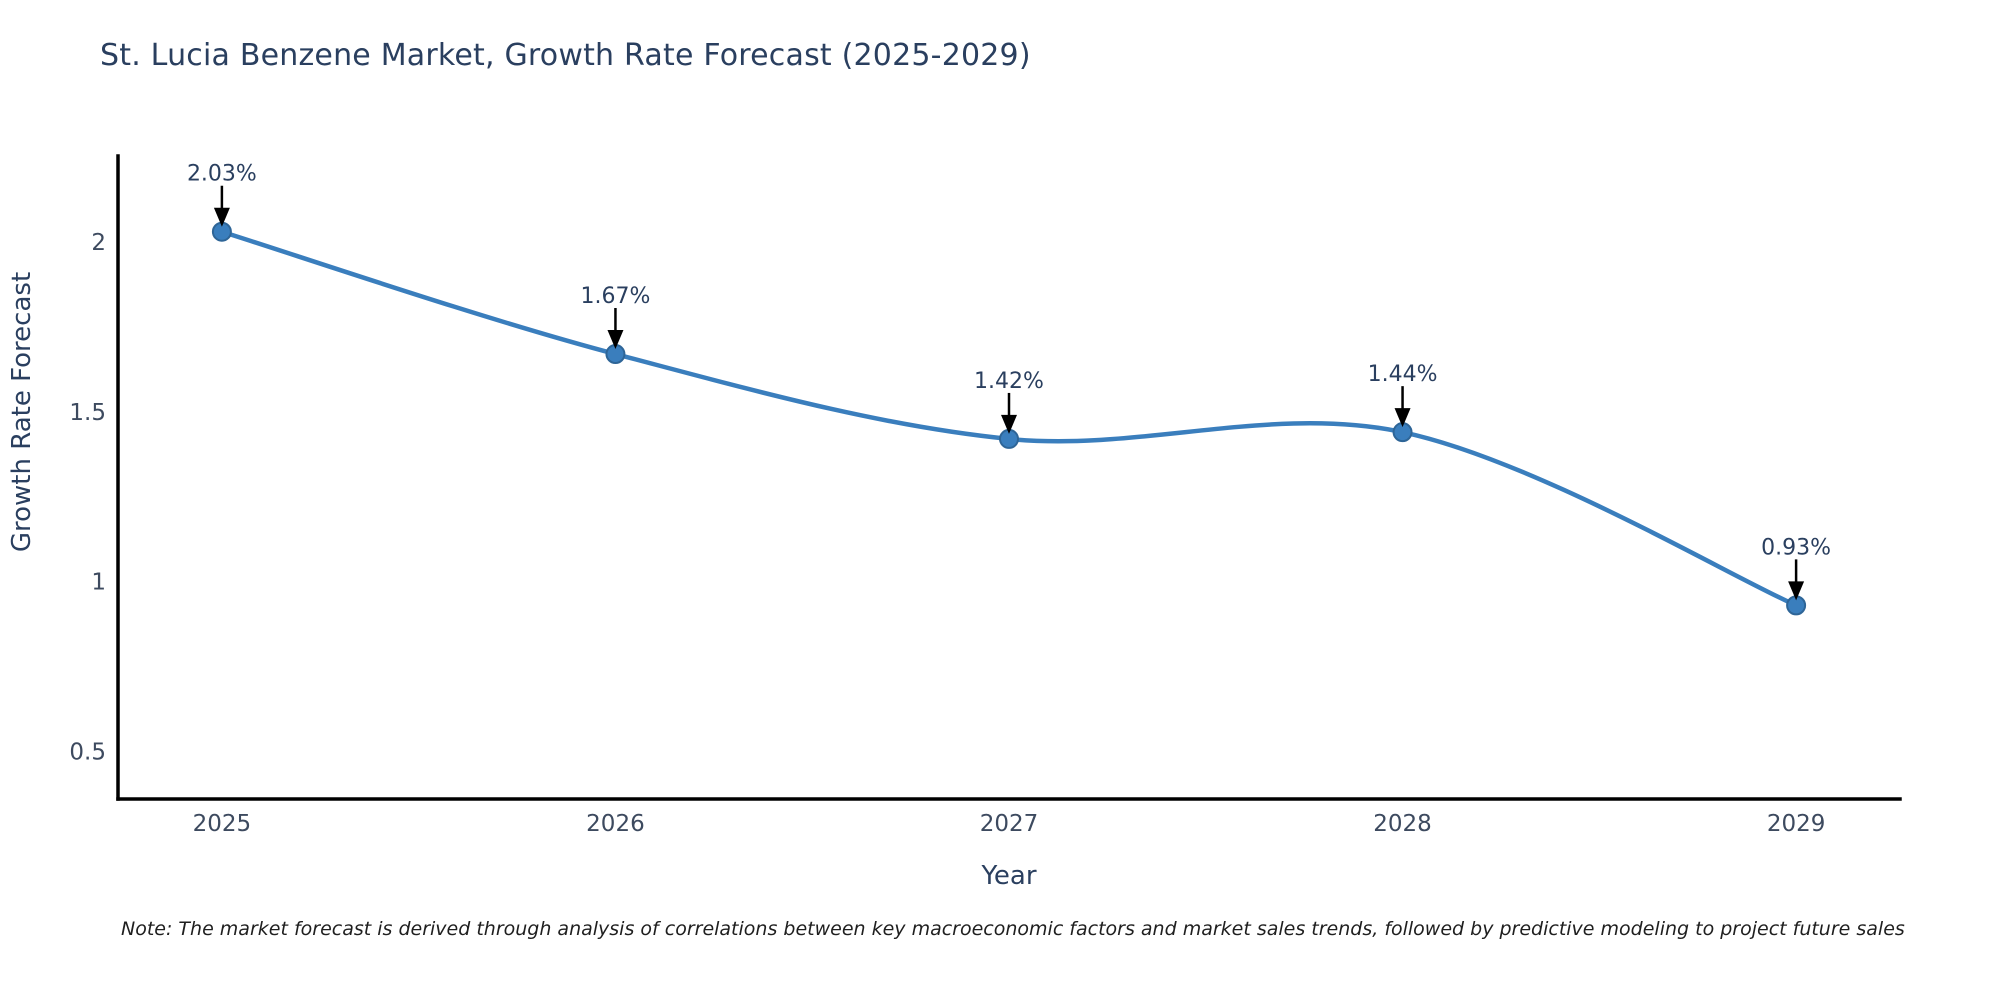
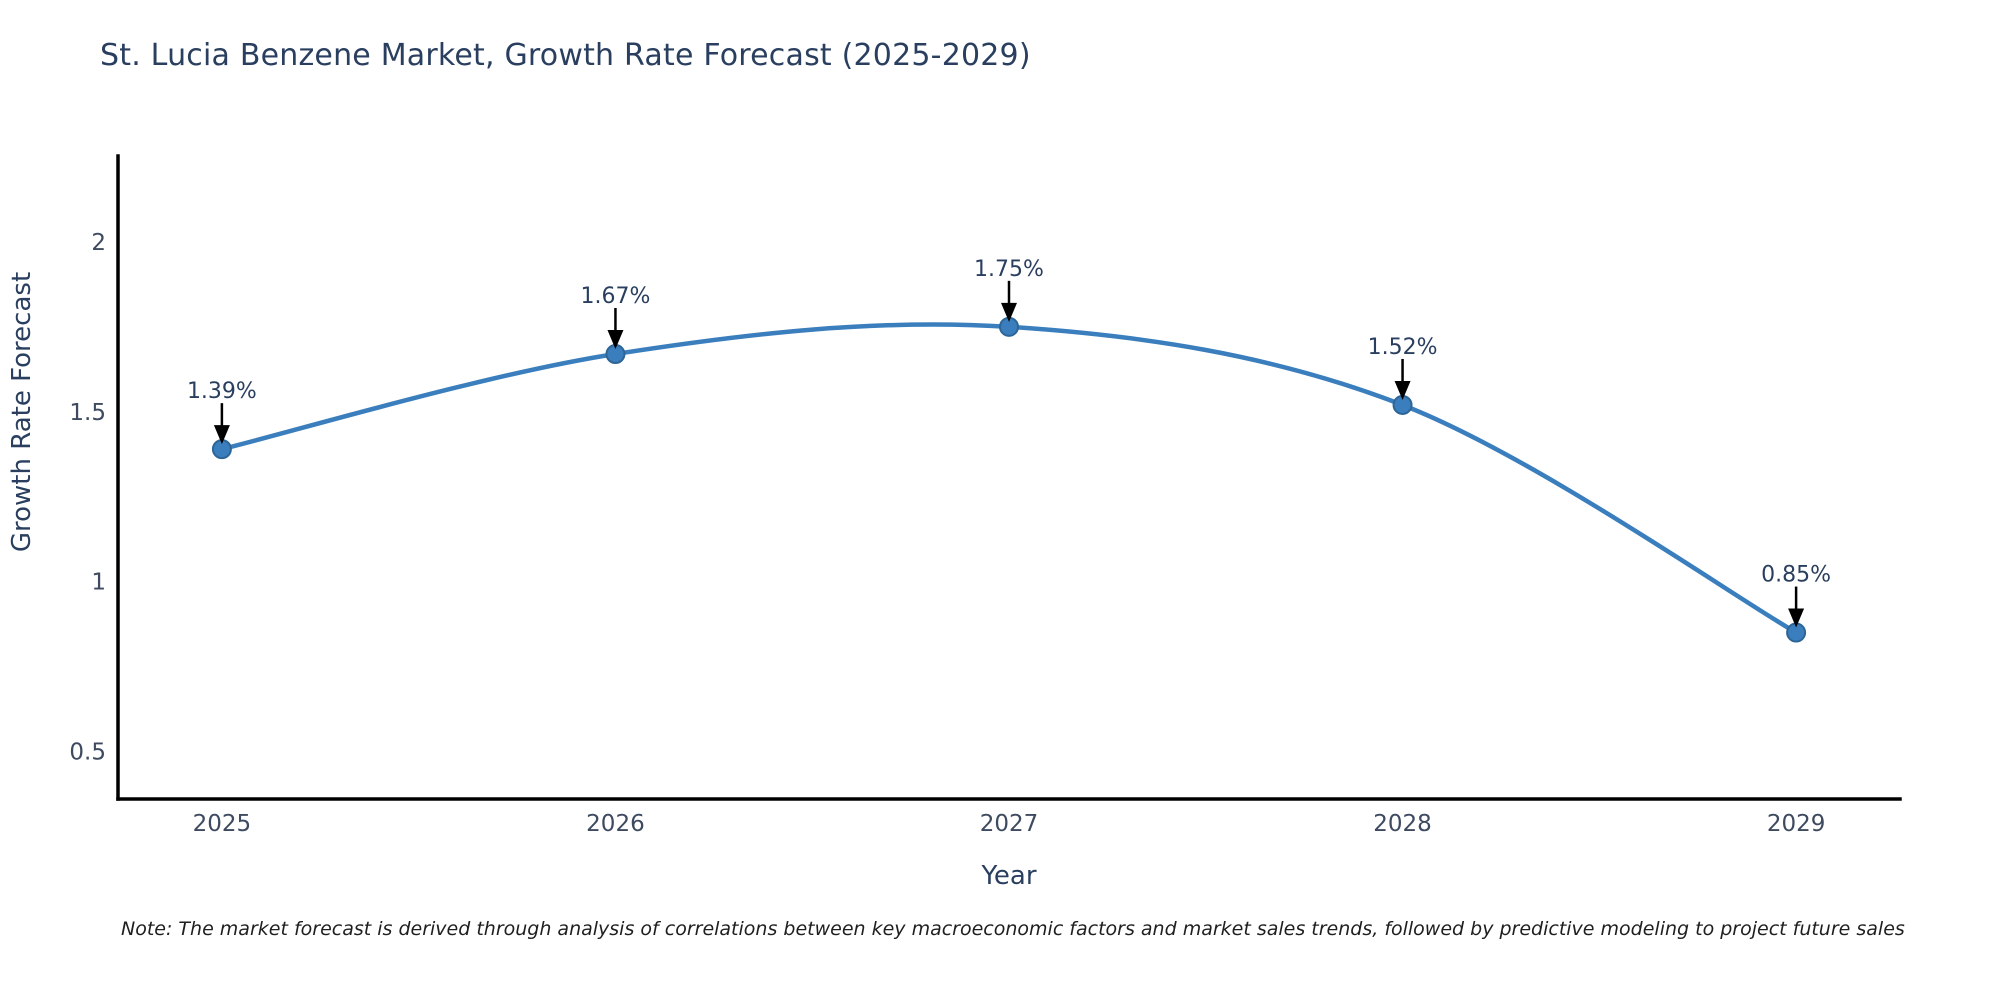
2025: 2.03% -> 1.39%
2027: 1.42% -> 1.75%
2028: 1.44% -> 1.52%
2029: 0.93% -> 0.85%
